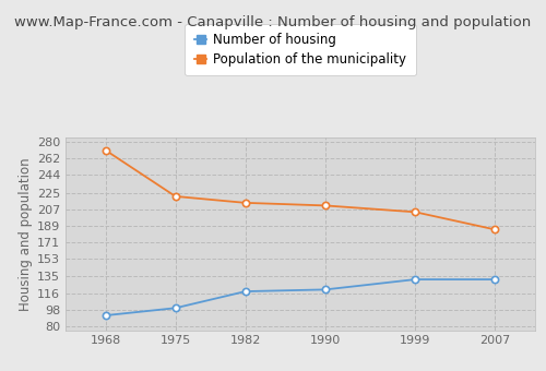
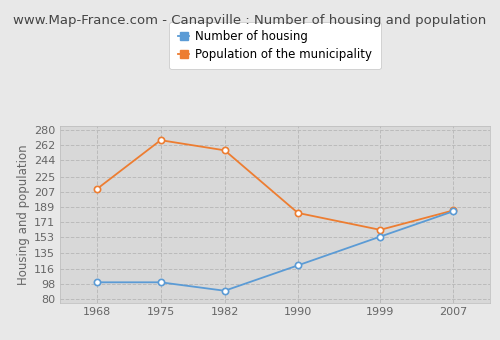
Number of housing/1968: 92 -> 100
Population of the municipality/1968: 271 -> 210
Population of the municipality/1975: 221 -> 268
Number of housing/1982: 118 -> 90
Population of the municipality/1982: 214 -> 256
Population of the municipality/1990: 211 -> 182
Number of housing/1999: 131 -> 154
Population of the municipality/1999: 204 -> 162
Number of housing/2007: 131 -> 184
